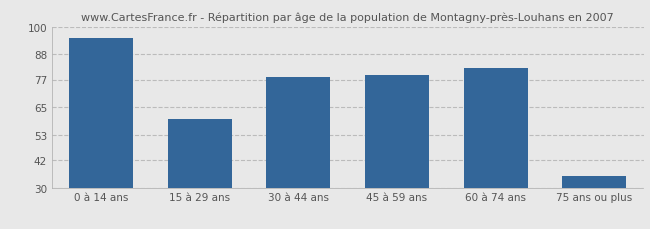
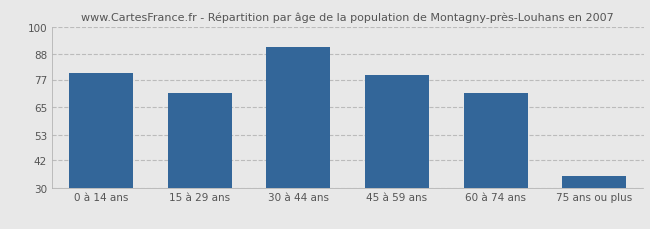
0 à 14 ans: 95 -> 80
15 à 29 ans: 60 -> 71
30 à 44 ans: 78 -> 91
60 à 74 ans: 82 -> 71
